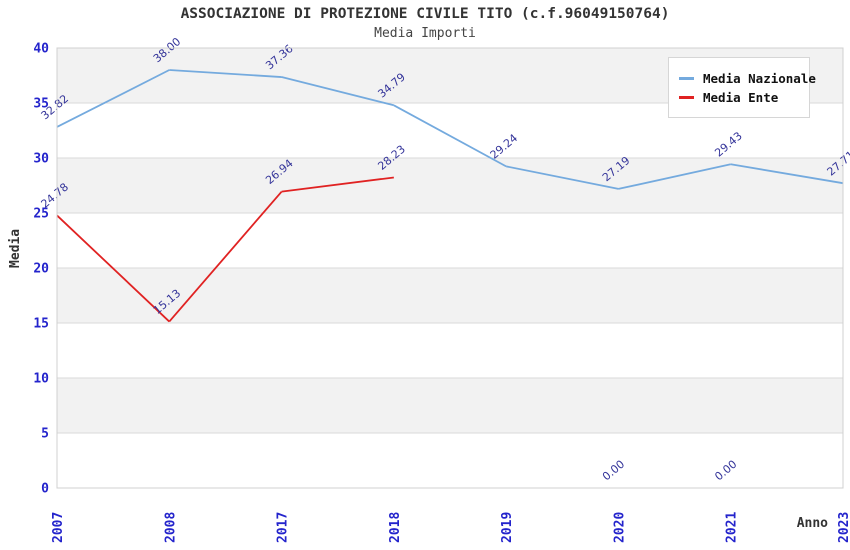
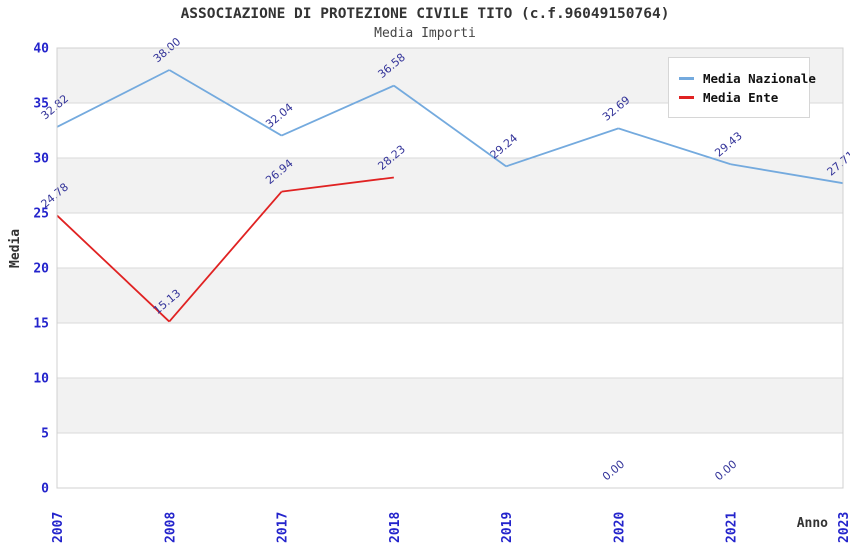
Media Nazionale/2017: 37.36 -> 32.04
Media Nazionale/2018: 34.79 -> 36.58
Media Nazionale/2020: 27.19 -> 32.69
